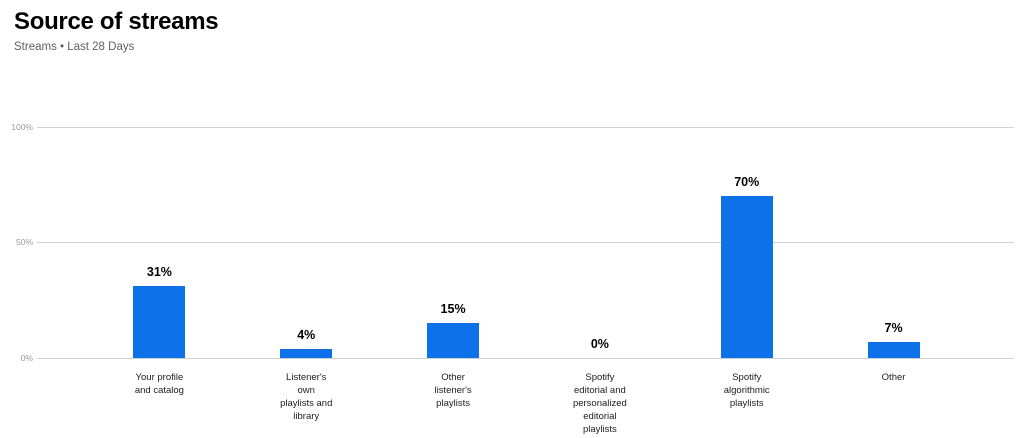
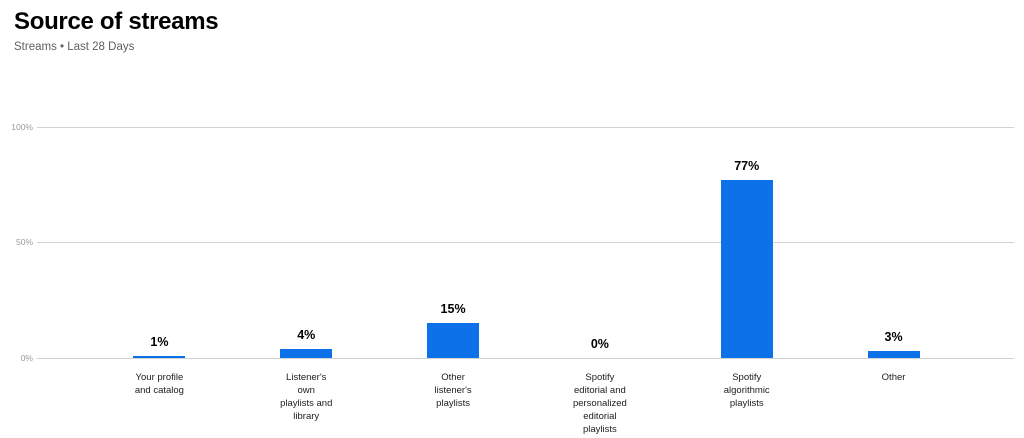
Your profile and catalog: 31% -> 1%
Spotify algorithmic playlists: 70% -> 77%
Other: 7% -> 3%
